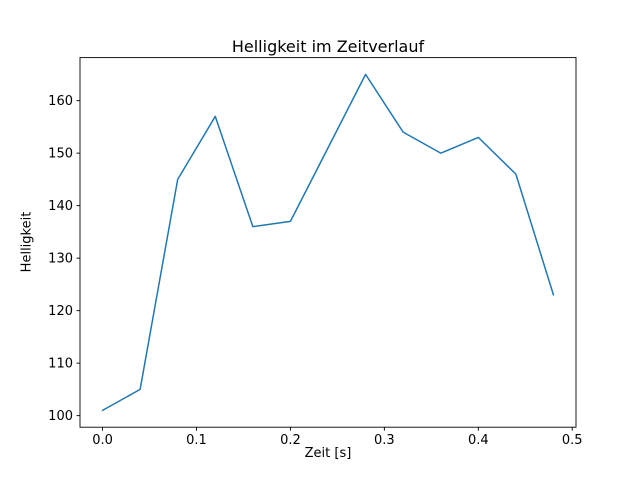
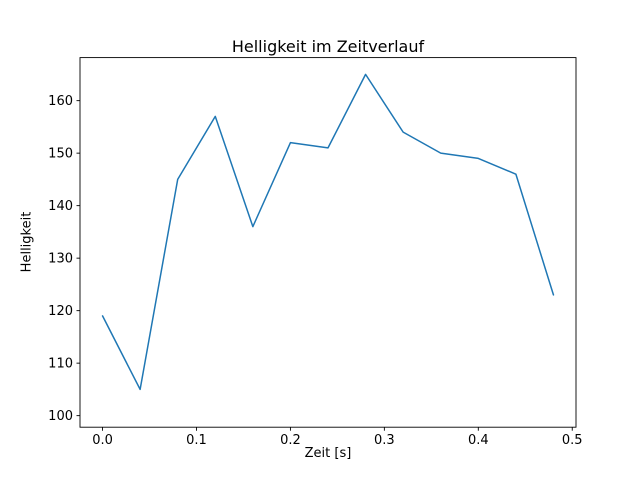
0.0: 101 -> 119
0.2: 137 -> 152
0.4: 153 -> 149
